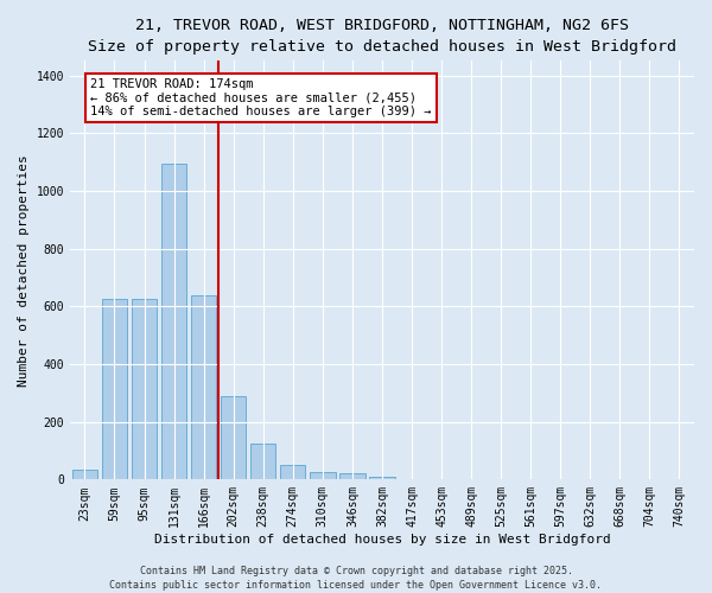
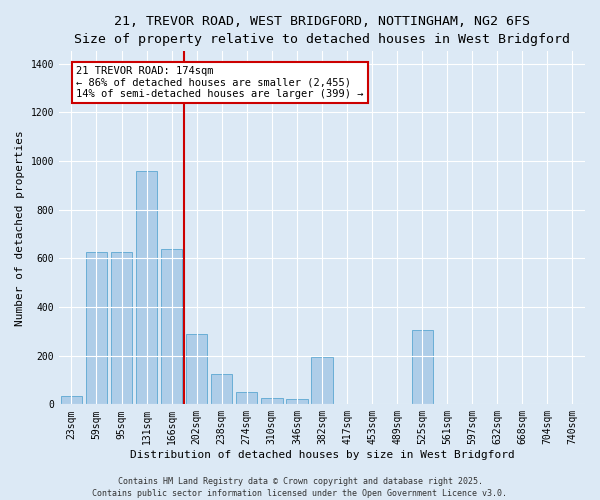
131sqm: 1095 -> 960
382sqm: 8 -> 195
525sqm: 1 -> 305
